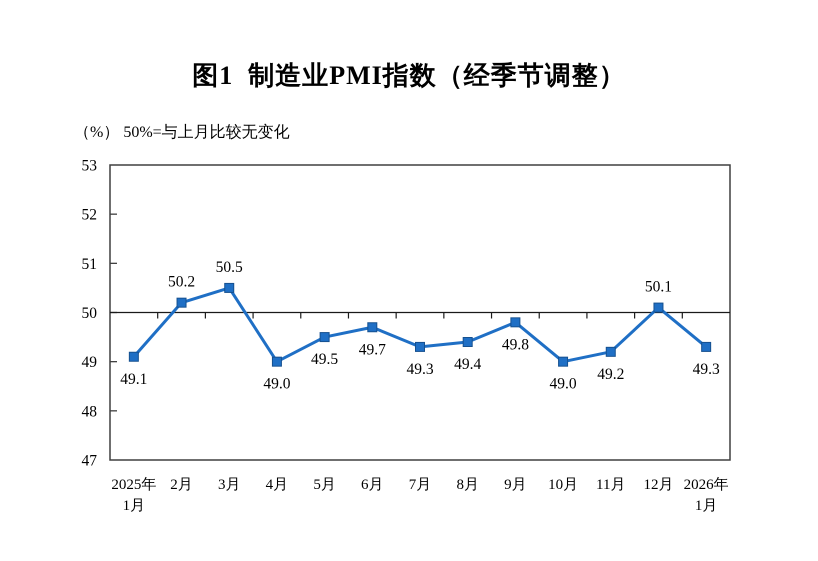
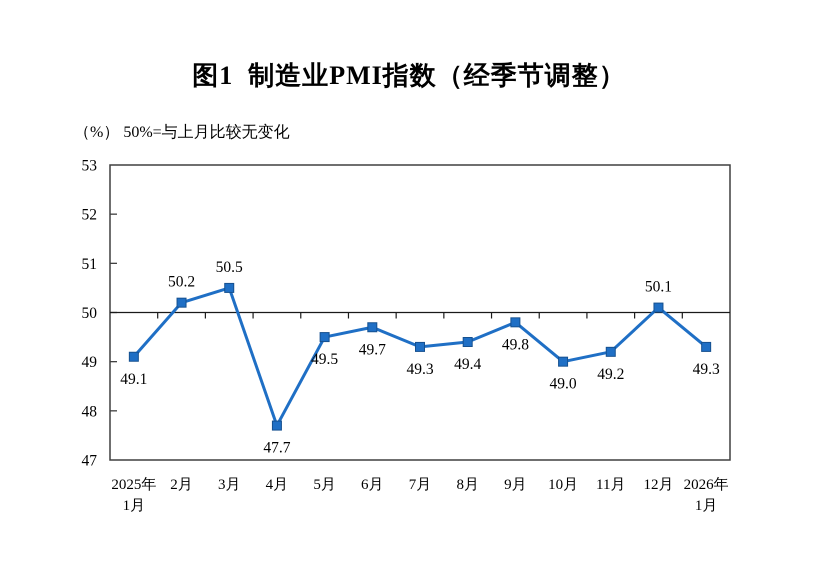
4月: 49.0 -> 47.7
